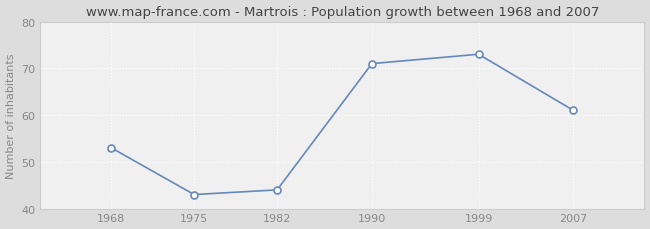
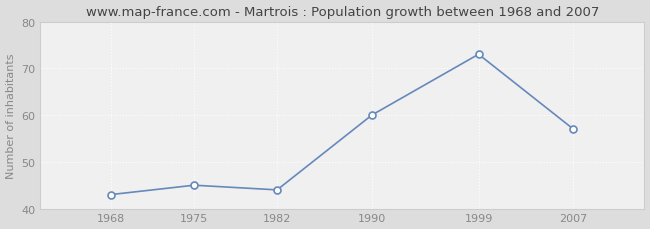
1968: 53 -> 43
1975: 43 -> 45
1990: 71 -> 60
2007: 61 -> 57
